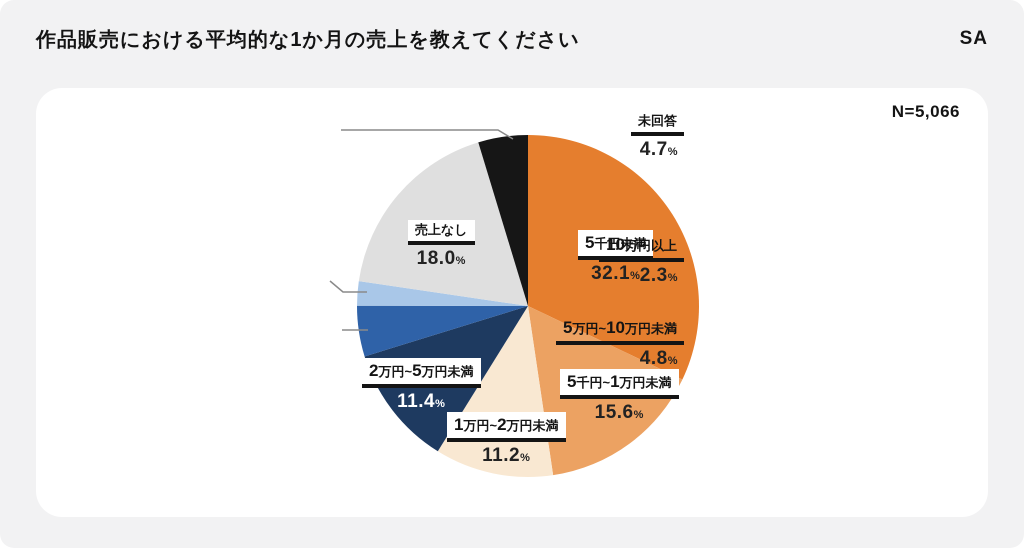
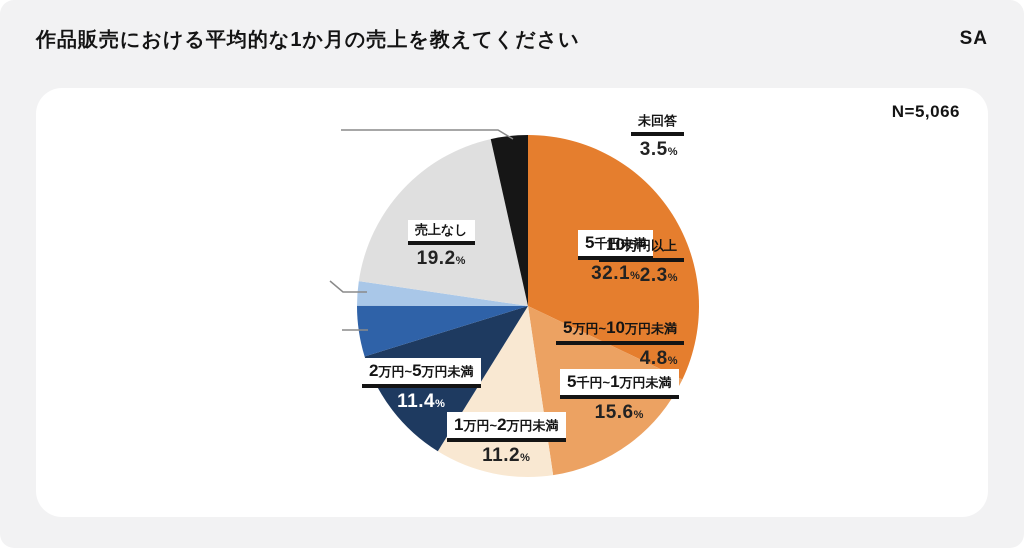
売上なし: 18.0 -> 19.2
未回答: 4.7 -> 3.5
